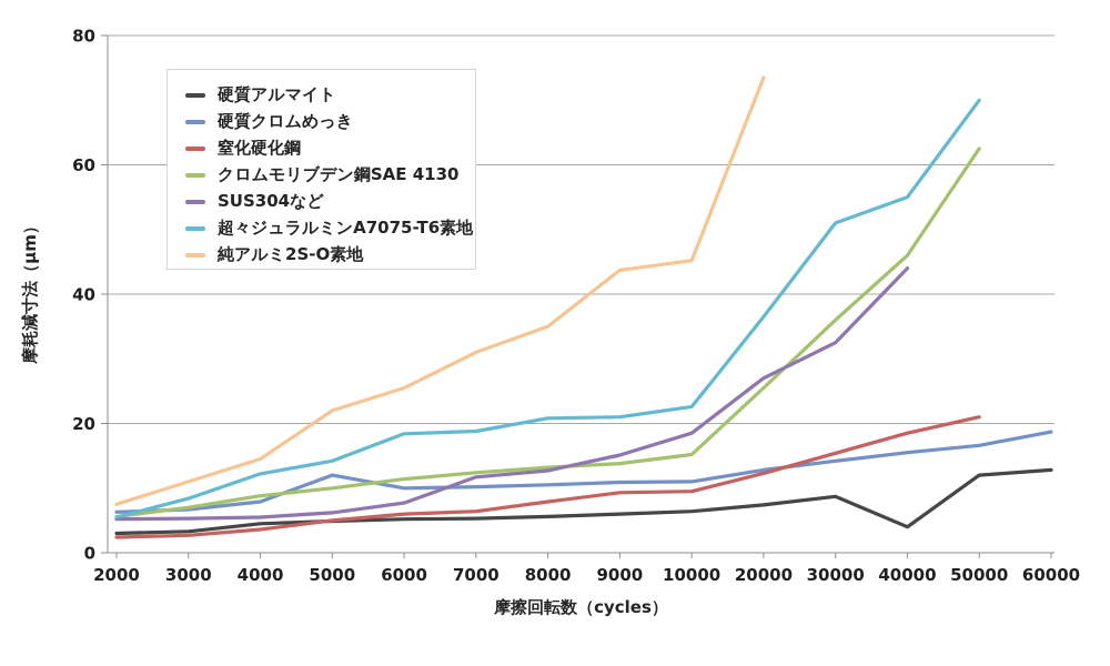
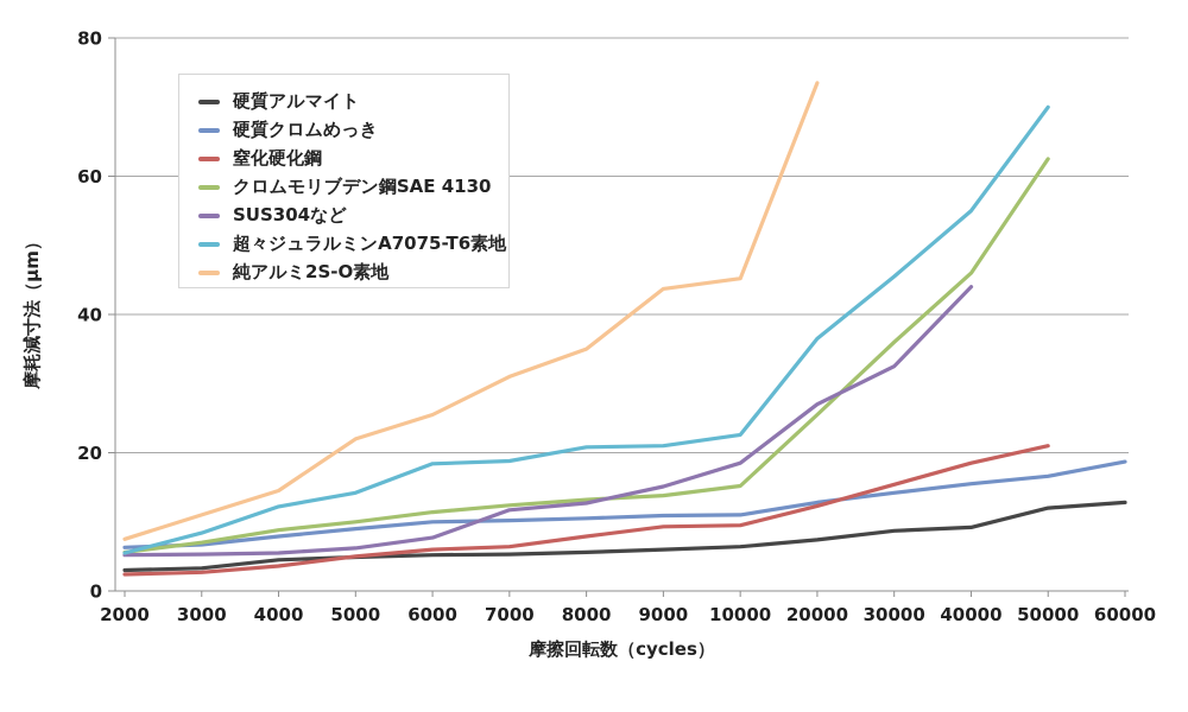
硬質クロムめっき/5000: 12 -> 9
超々ジュラルミンA7075-T6素地/30000: 51 -> 46
硬質アルマイト/40000: 4 -> 9
